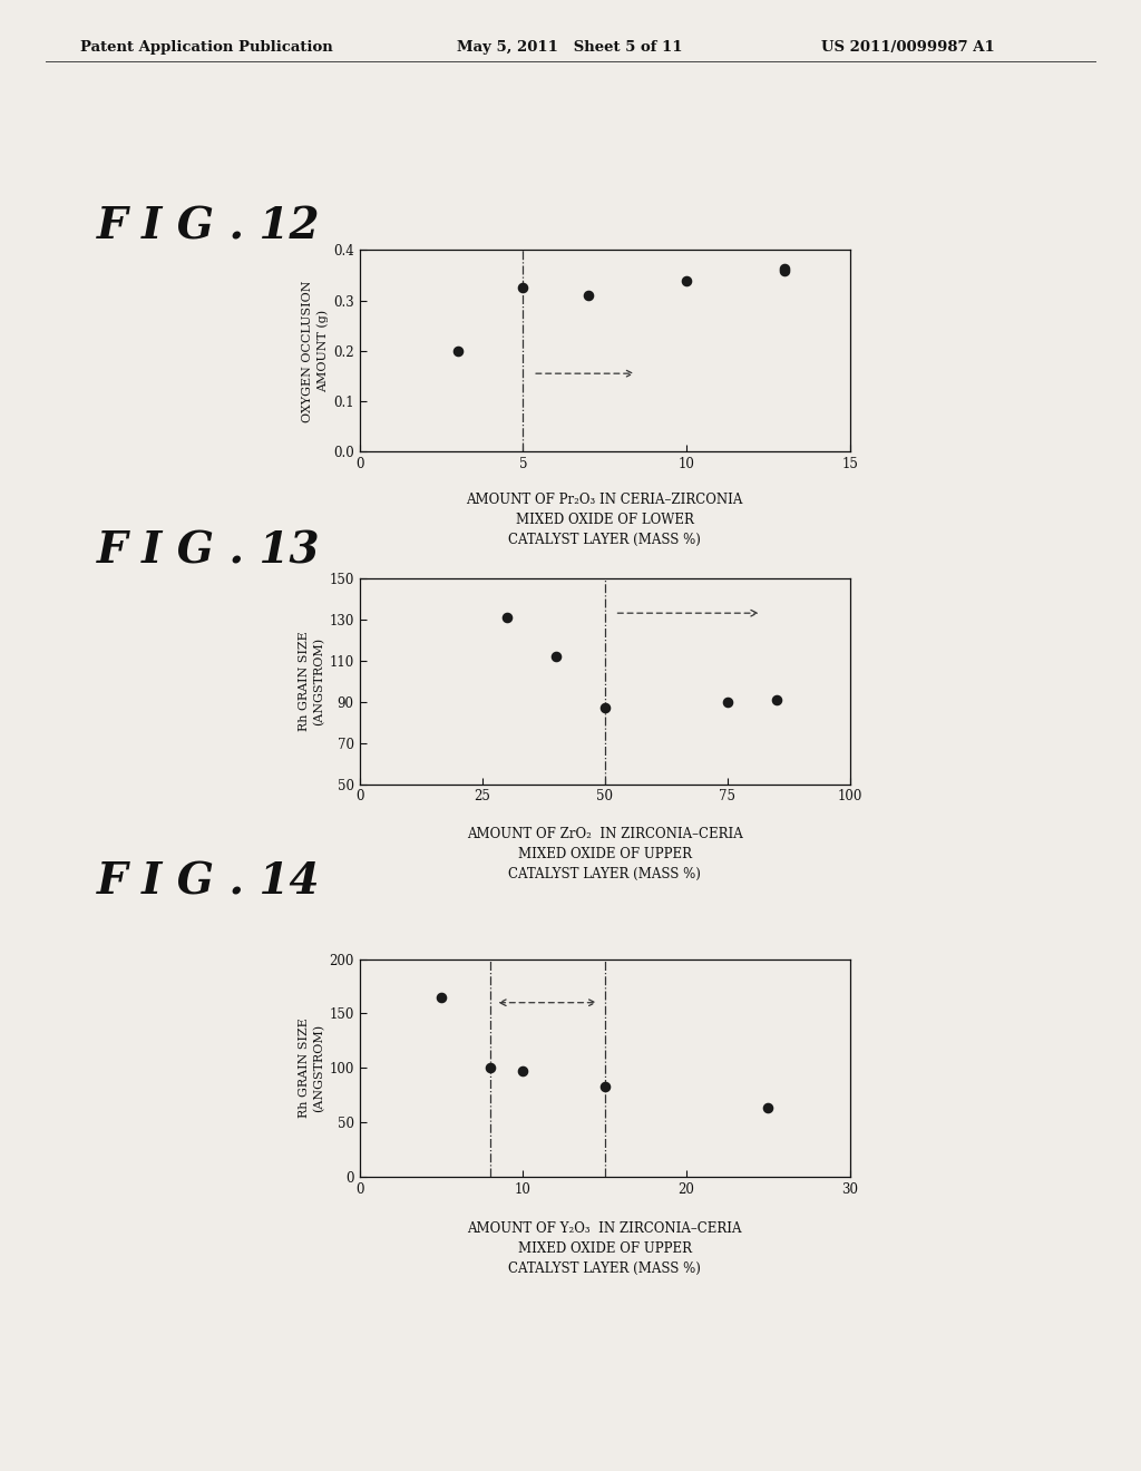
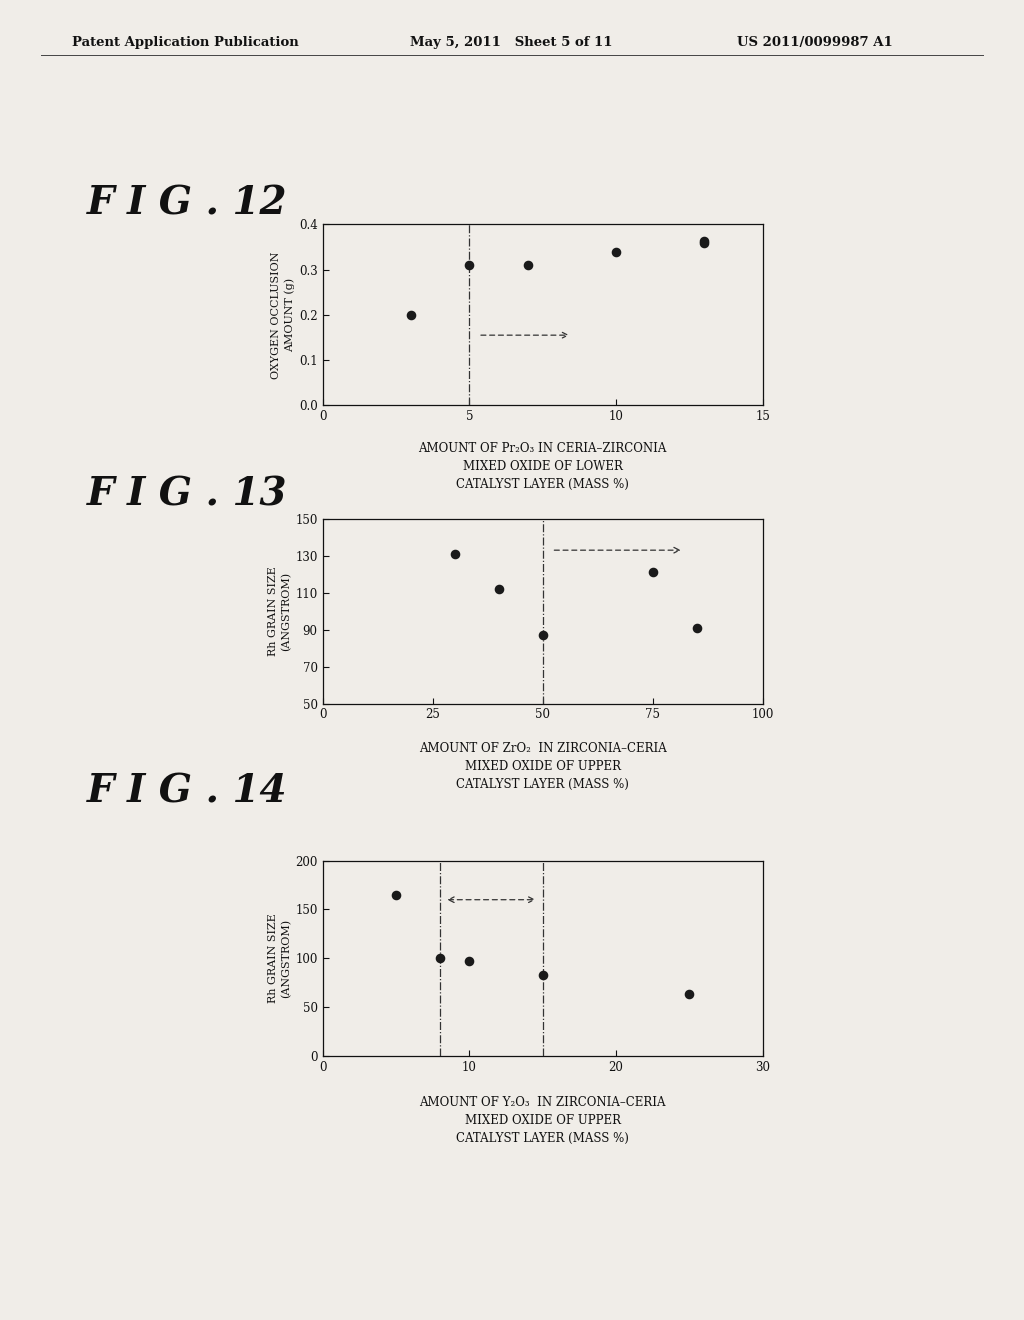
5: 0.325 -> 0.310
75: 90 -> 121
